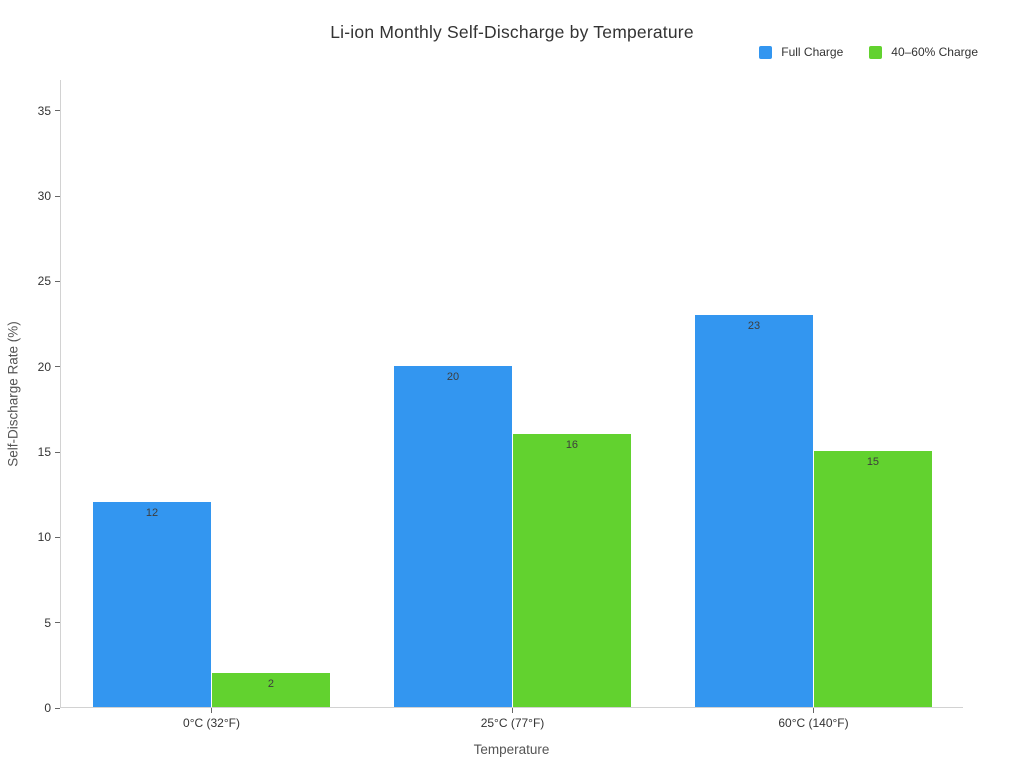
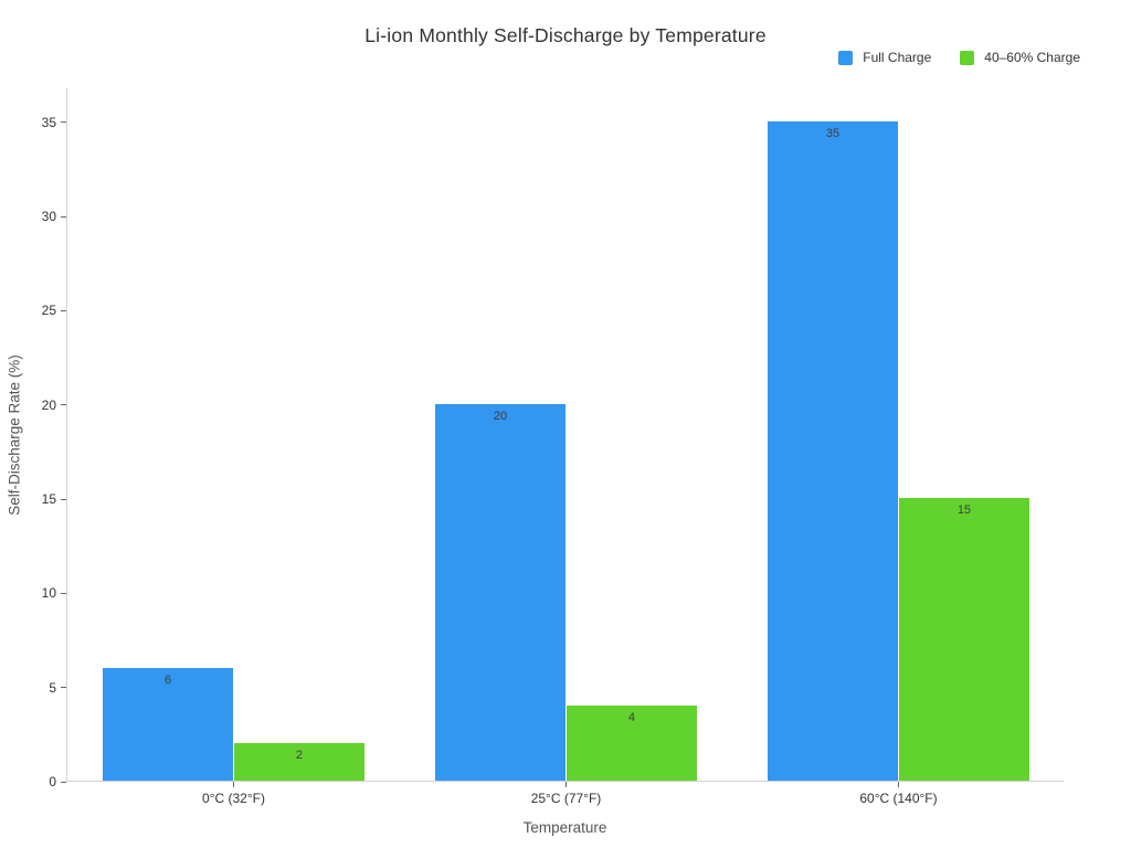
Full Charge/0°C (32°F): 12 -> 6
40–60% Charge/25°C (77°F): 16 -> 4
Full Charge/60°C (140°F): 23 -> 35
